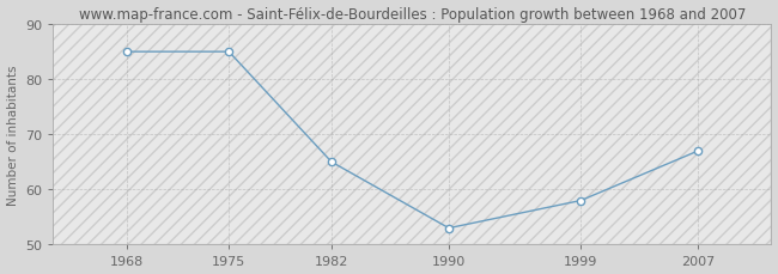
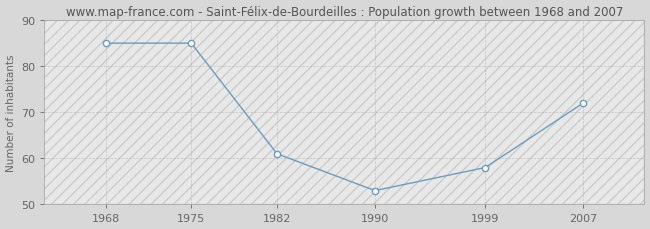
1982: 65 -> 61
2007: 67 -> 72
